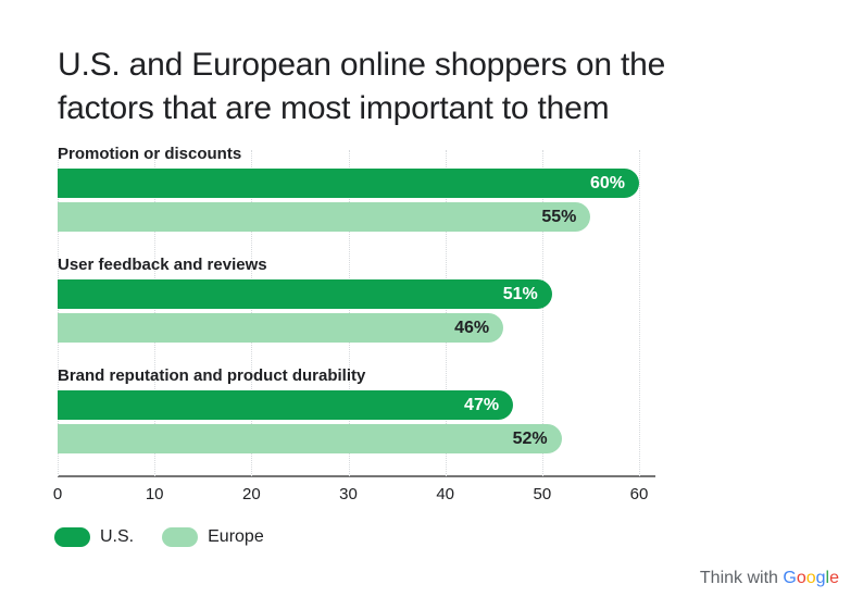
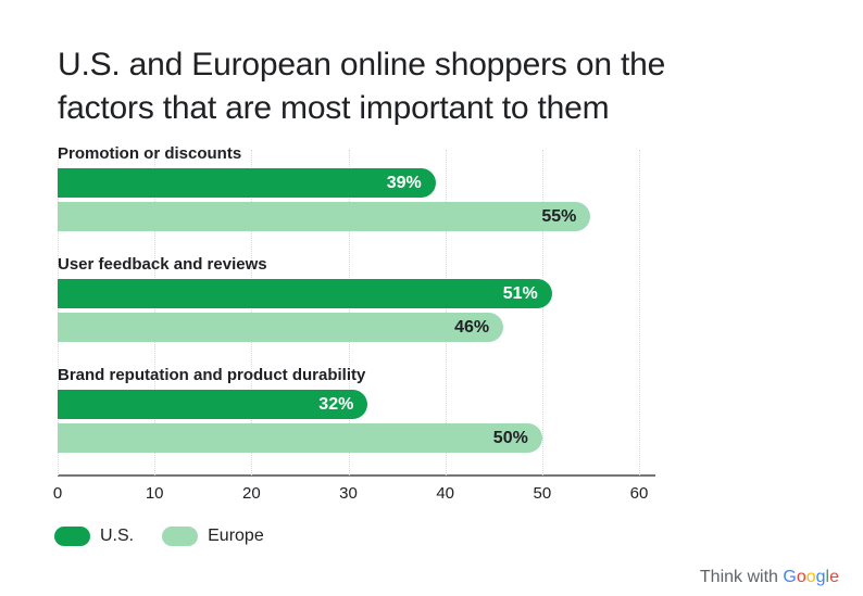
U.S./Promotion or discounts: 60% -> 39%
U.S./Brand reputation and product durability: 47% -> 32%
Europe/Brand reputation and product durability: 52% -> 50%
